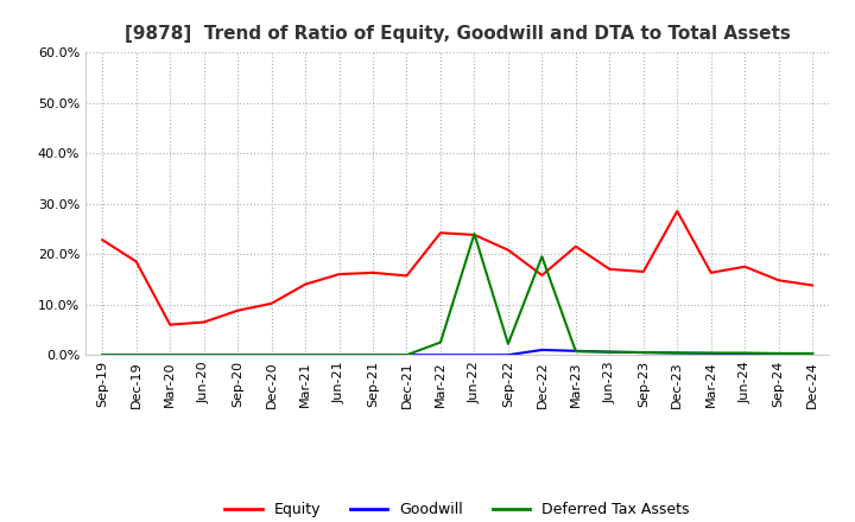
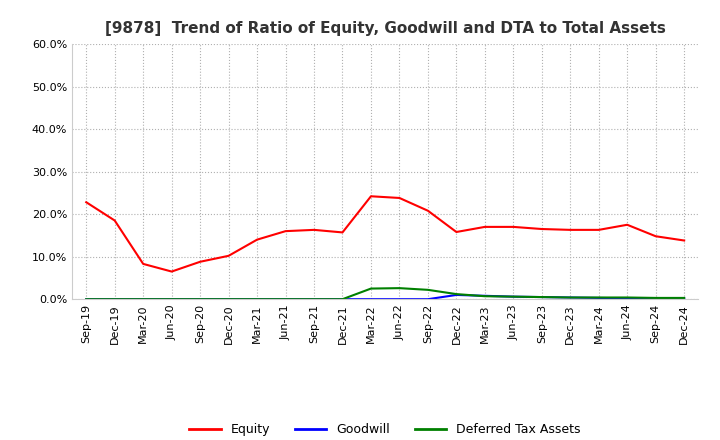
Equity/Mar-20: 6.0% -> 8.3%
Deferred Tax Assets/Jun-22: 24.0% -> 2.6%
Deferred Tax Assets/Dec-22: 19.5% -> 1.2%
Equity/Mar-23: 21.5% -> 17.0%
Equity/Dec-23: 28.5% -> 16.3%
